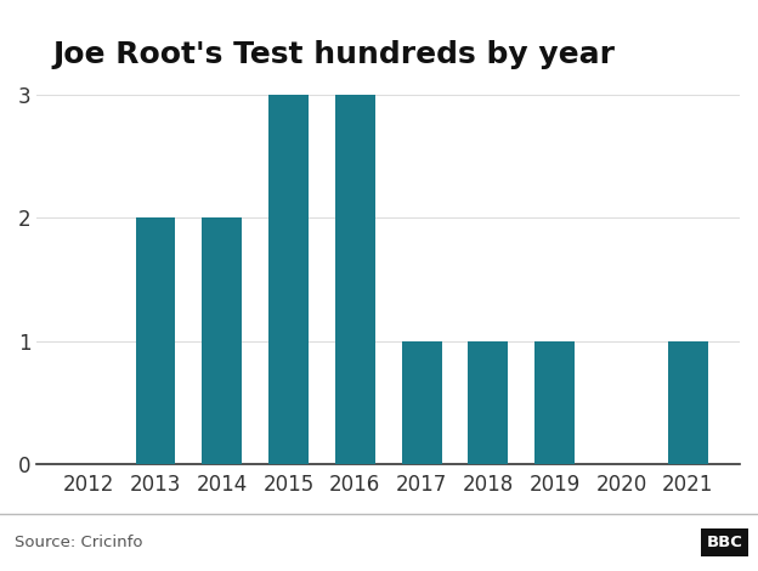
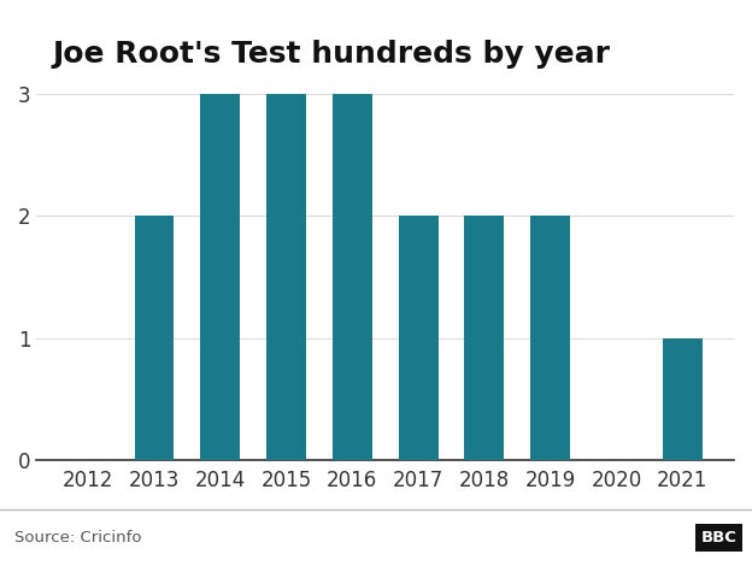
2014: 2 -> 3
2017: 1 -> 2
2018: 1 -> 2
2019: 1 -> 2
